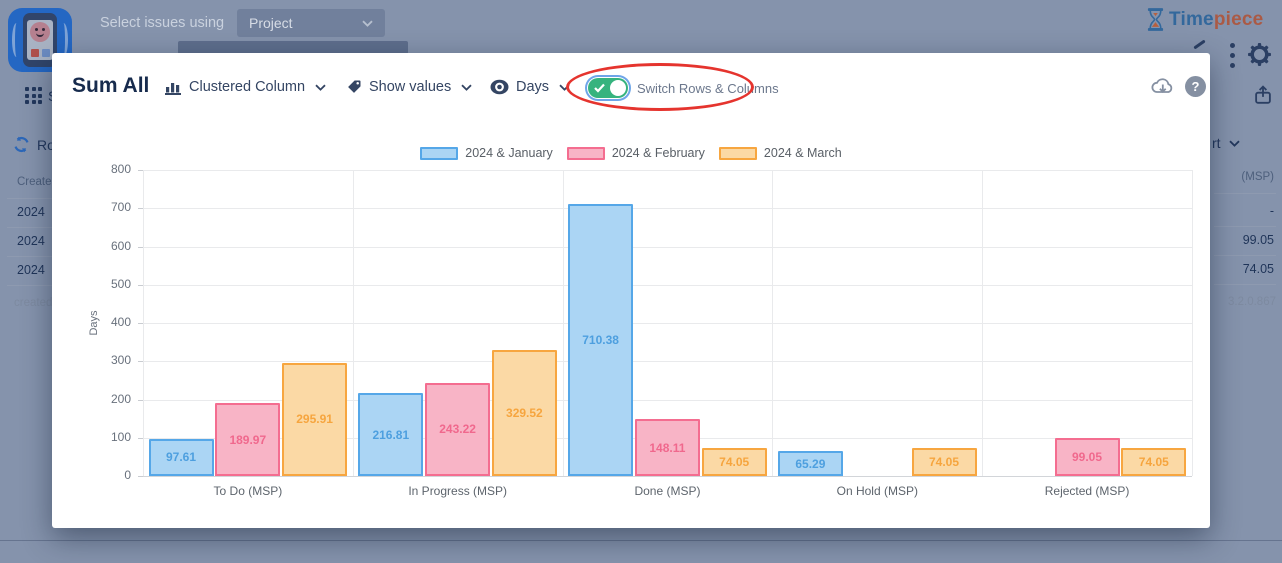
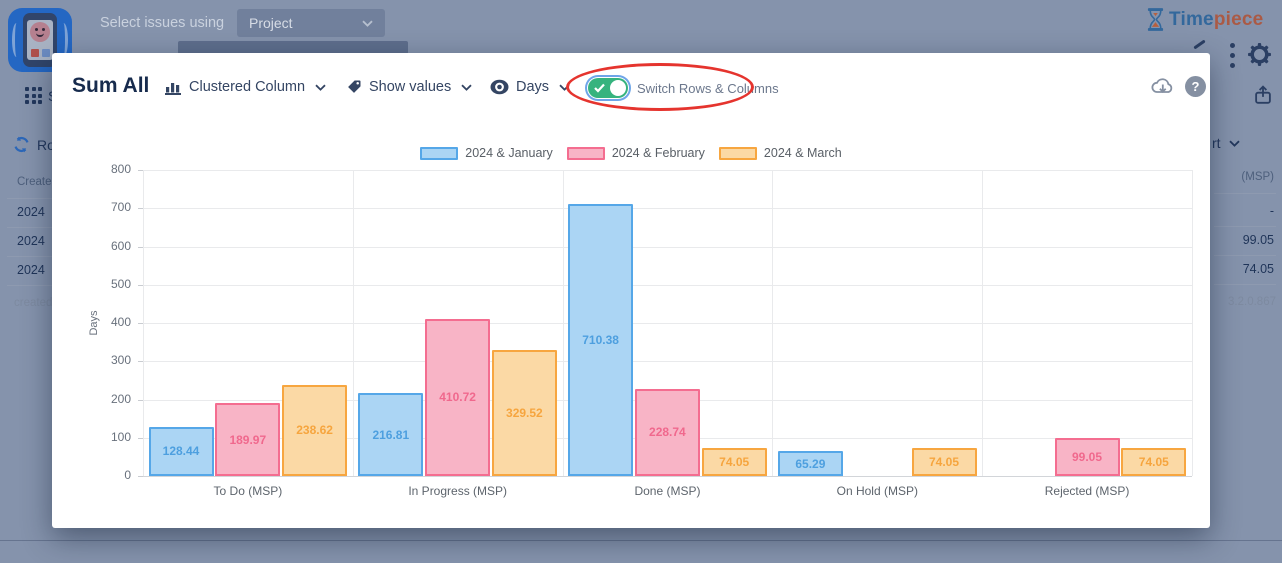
2024 & January/To Do (MSP): 97.61 -> 128.44
2024 & March/To Do (MSP): 295.91 -> 238.62
2024 & February/In Progress (MSP): 243.22 -> 410.72
2024 & February/Done (MSP): 148.11 -> 228.74
